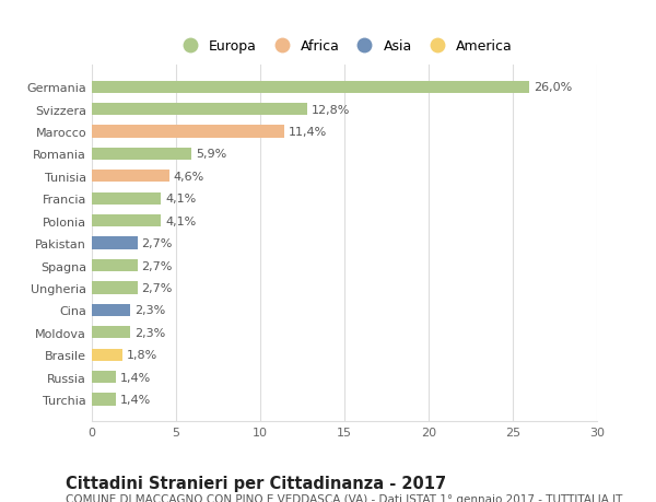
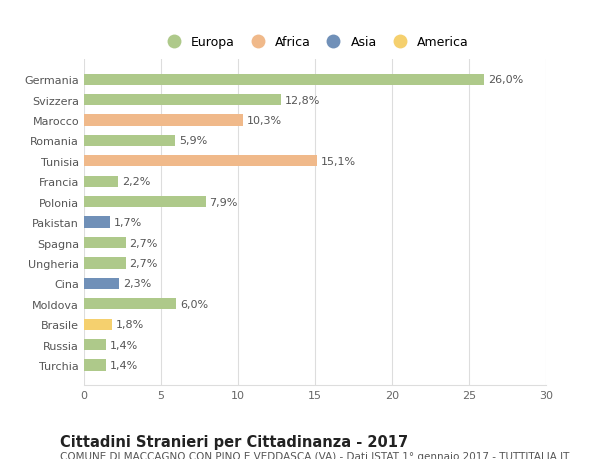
Marocco: 11,4% -> 10,3%
Tunisia: 4,6% -> 15,1%
Francia: 4,1% -> 2,2%
Polonia: 4,1% -> 7,9%
Pakistan: 2,7% -> 1,7%
Moldova: 2,3% -> 6,0%
